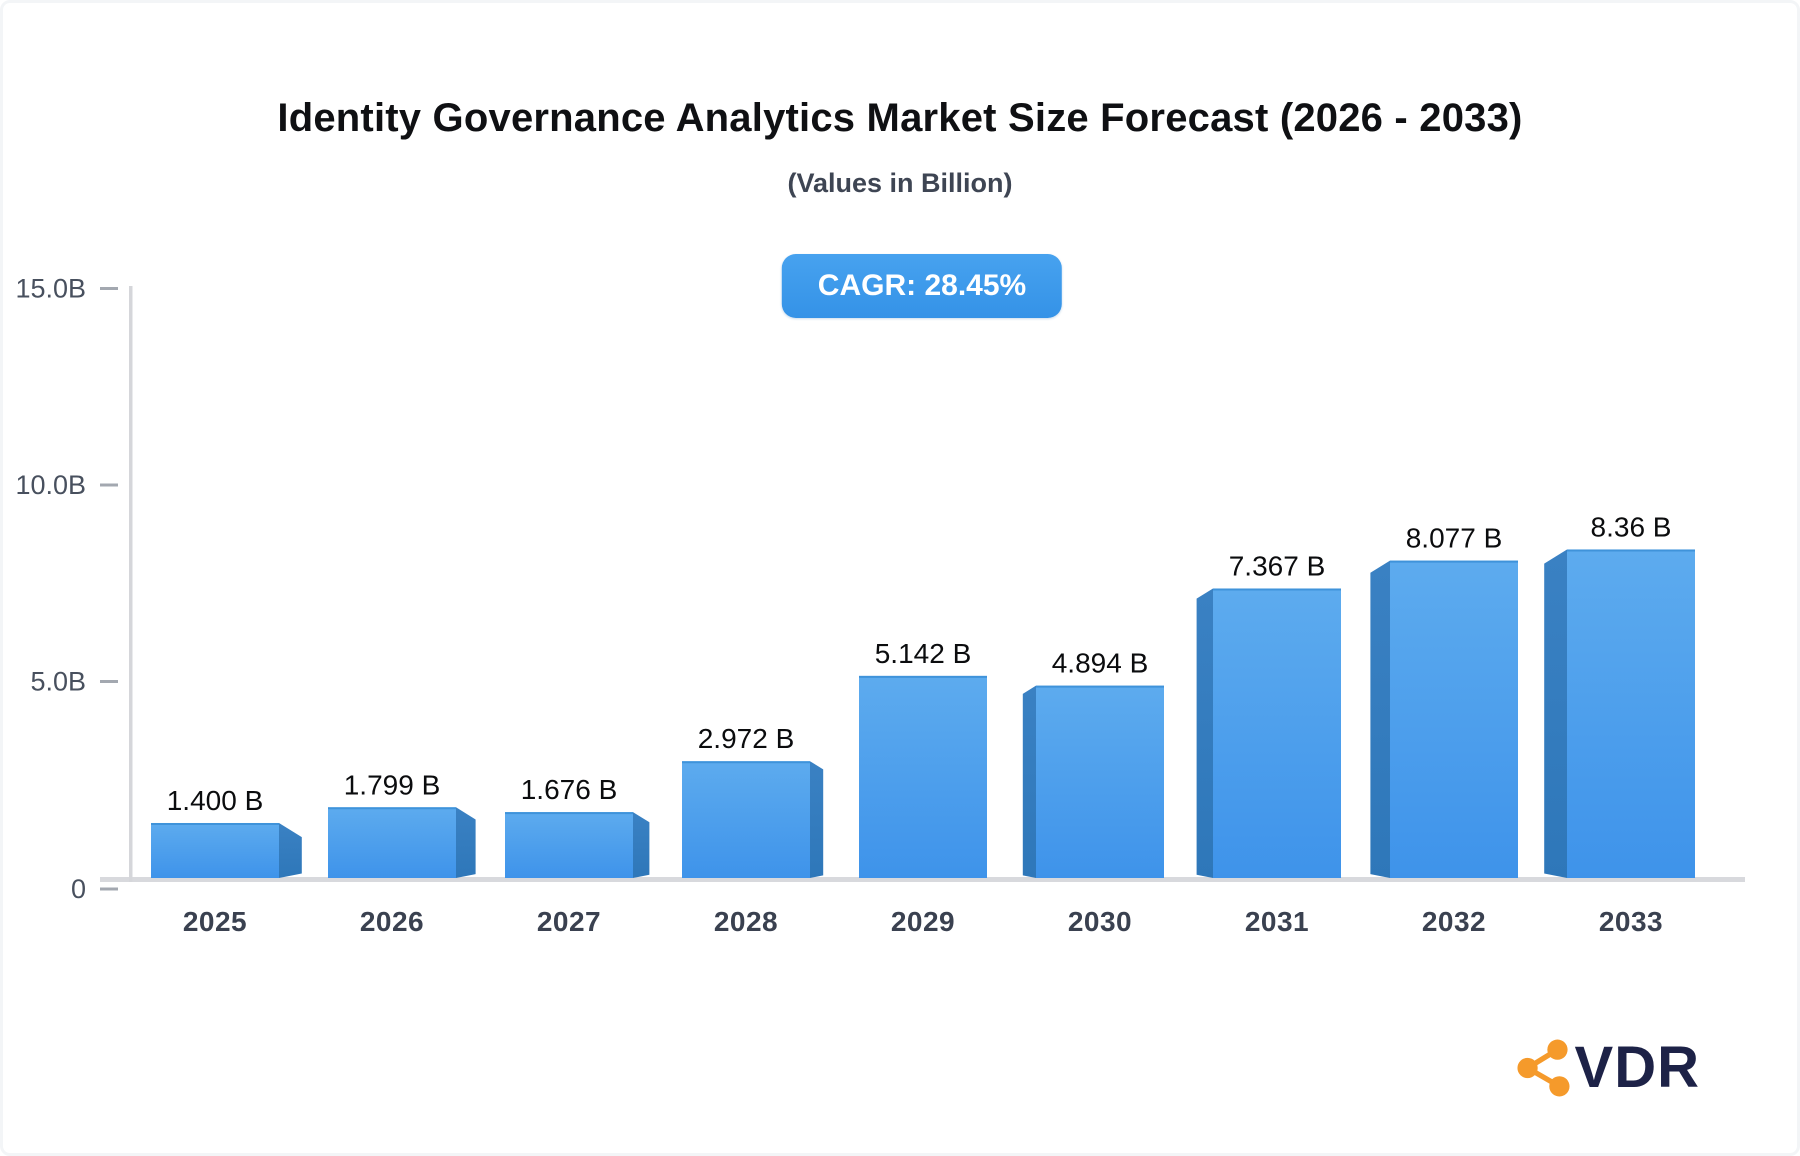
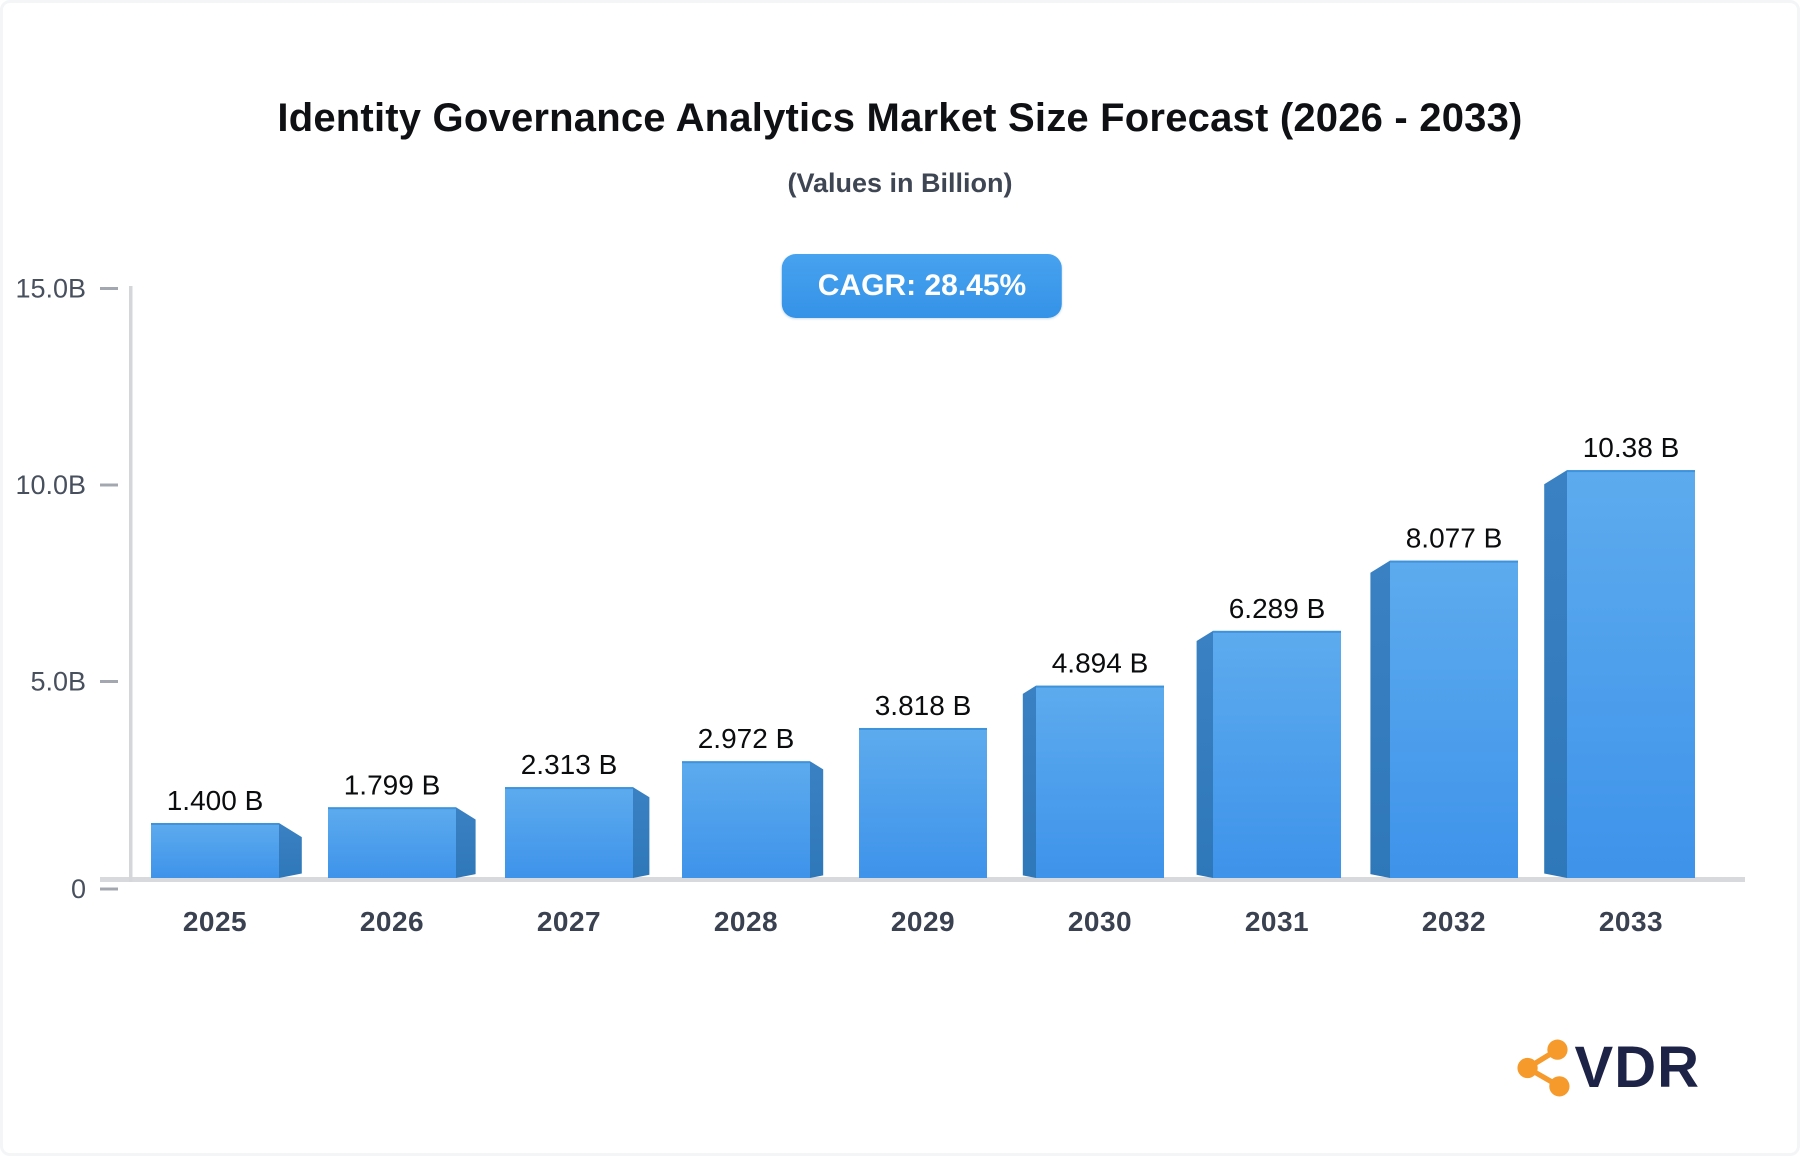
2027: 1.676 -> 2.313
2029: 5.142 -> 3.818
2031: 7.367 -> 6.289
2033: 8.36 -> 10.38
